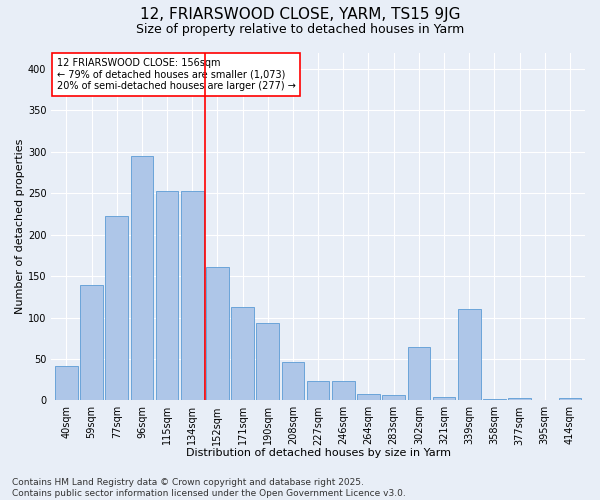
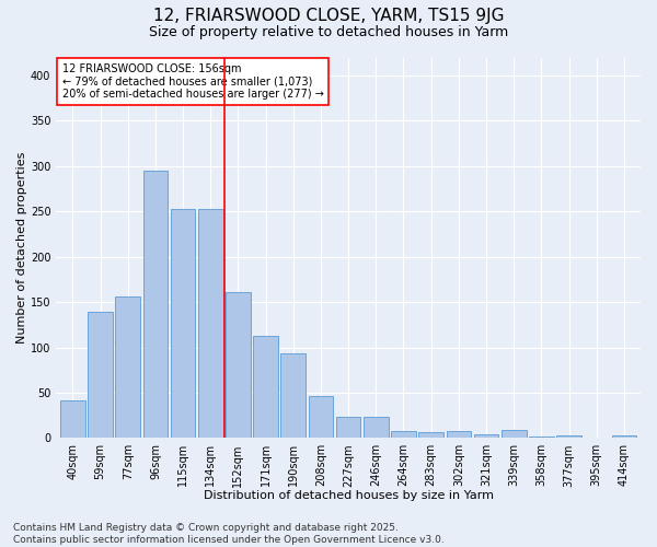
77sqm: 222 -> 156
302sqm: 64 -> 8
339sqm: 110 -> 9
